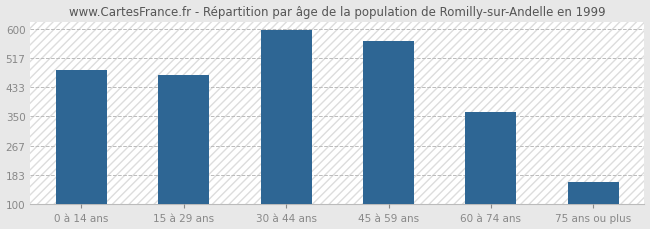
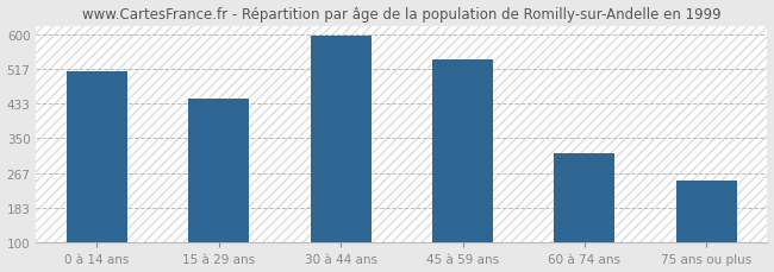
0 à 14 ans: 481 -> 510
15 à 29 ans: 468 -> 445
45 à 59 ans: 564 -> 540
60 à 74 ans: 362 -> 315
75 ans ou plus: 163 -> 250
